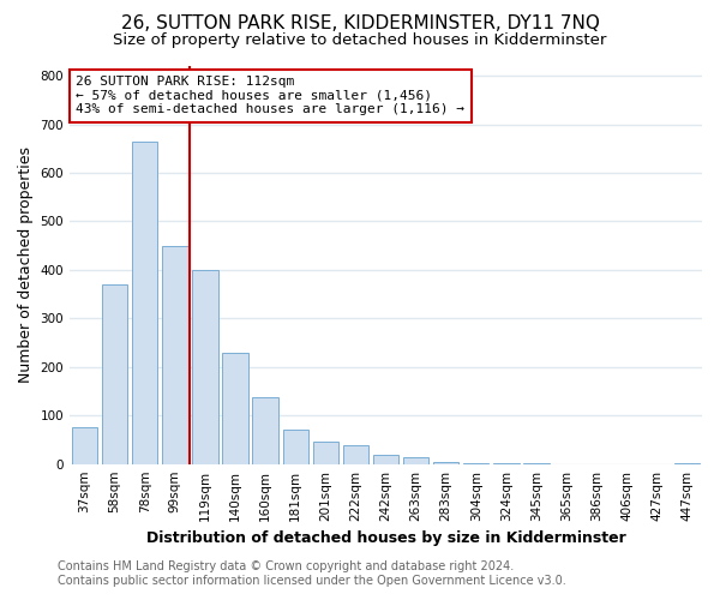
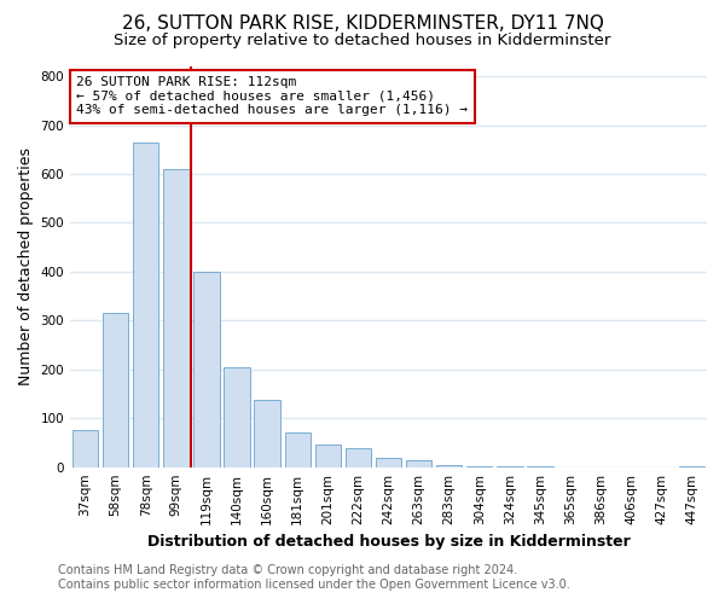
58sqm: 370 -> 315
99sqm: 450 -> 610
140sqm: 230 -> 205
